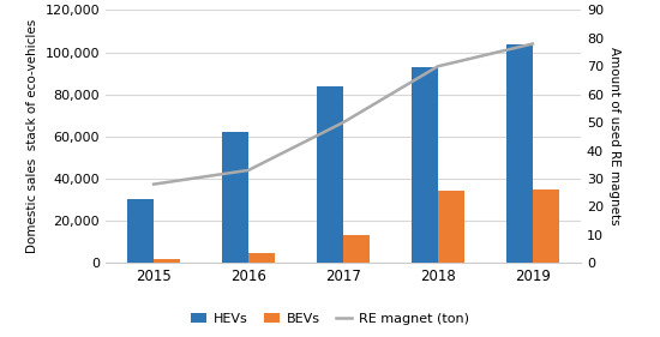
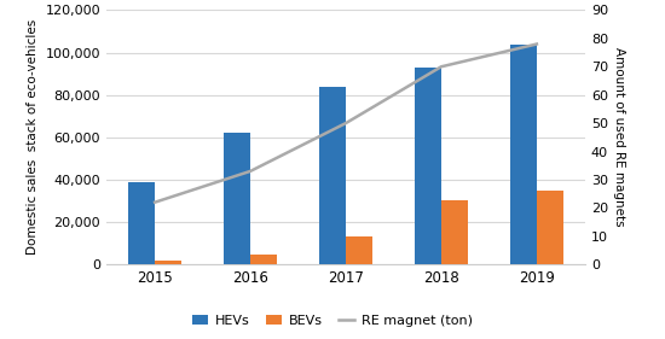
HEVs/2015: 30,000 -> 39,000
RE magnet (ton)/2015: 28 -> 22
BEVs/2018: 34,000 -> 30,000
